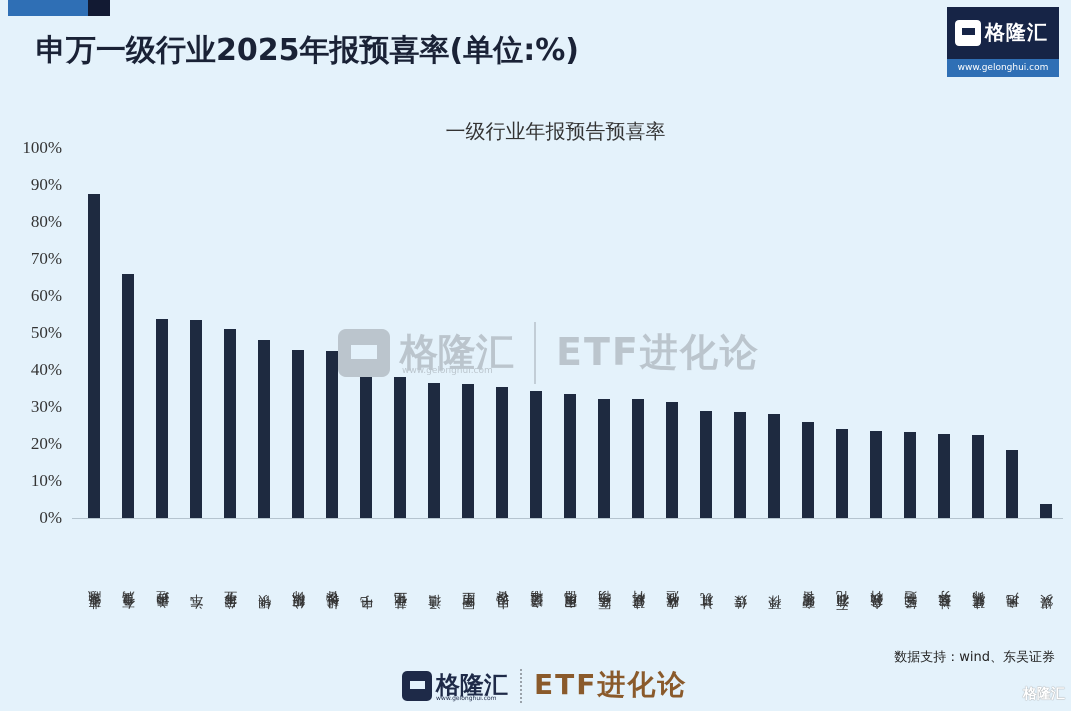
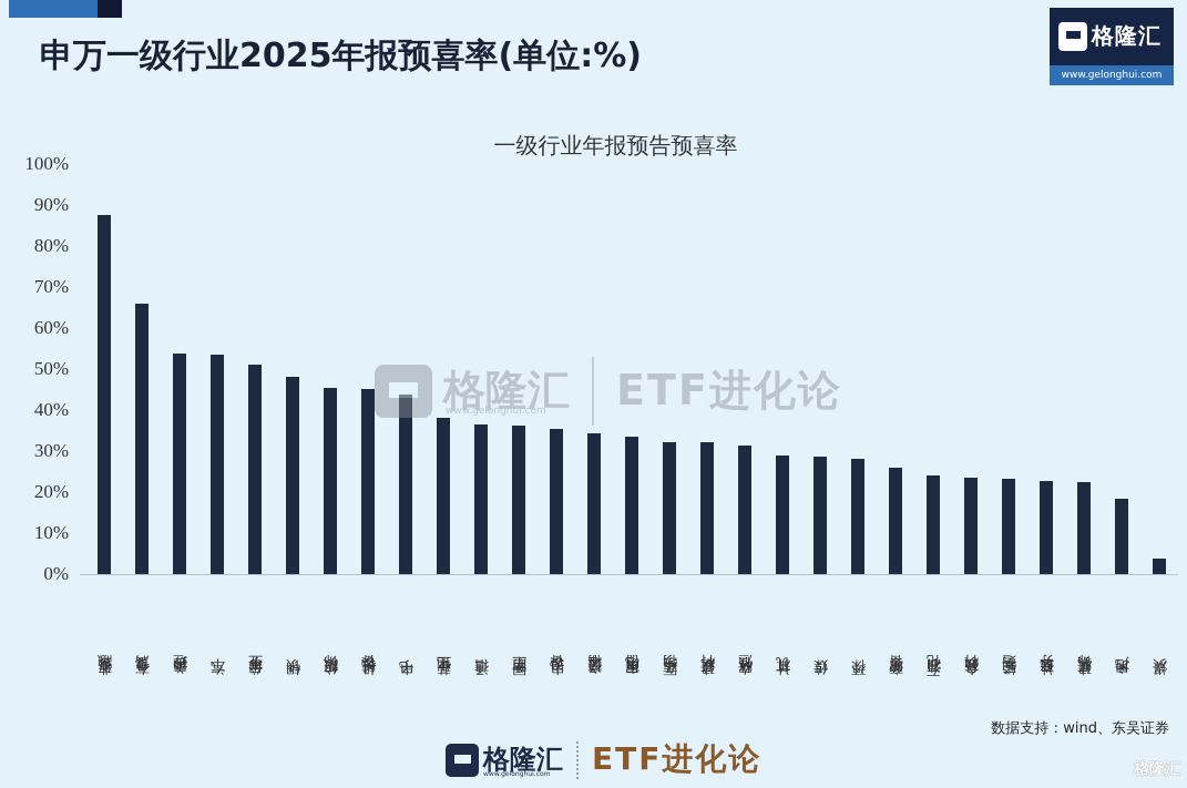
电子: 38% -> 44%
